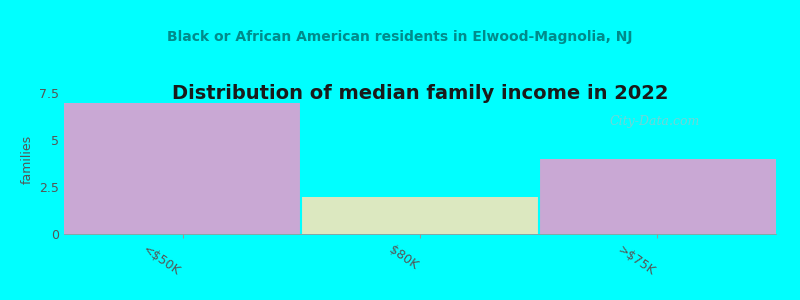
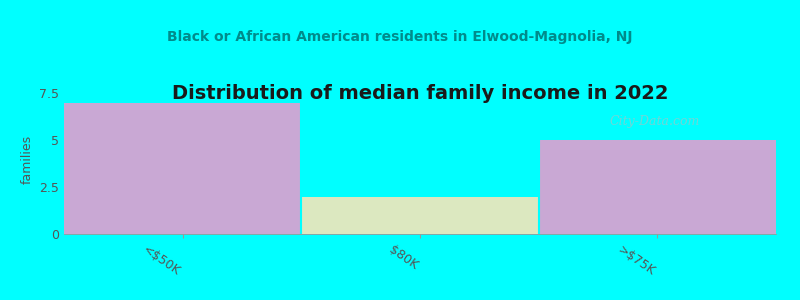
>$75K: 4 -> 5
